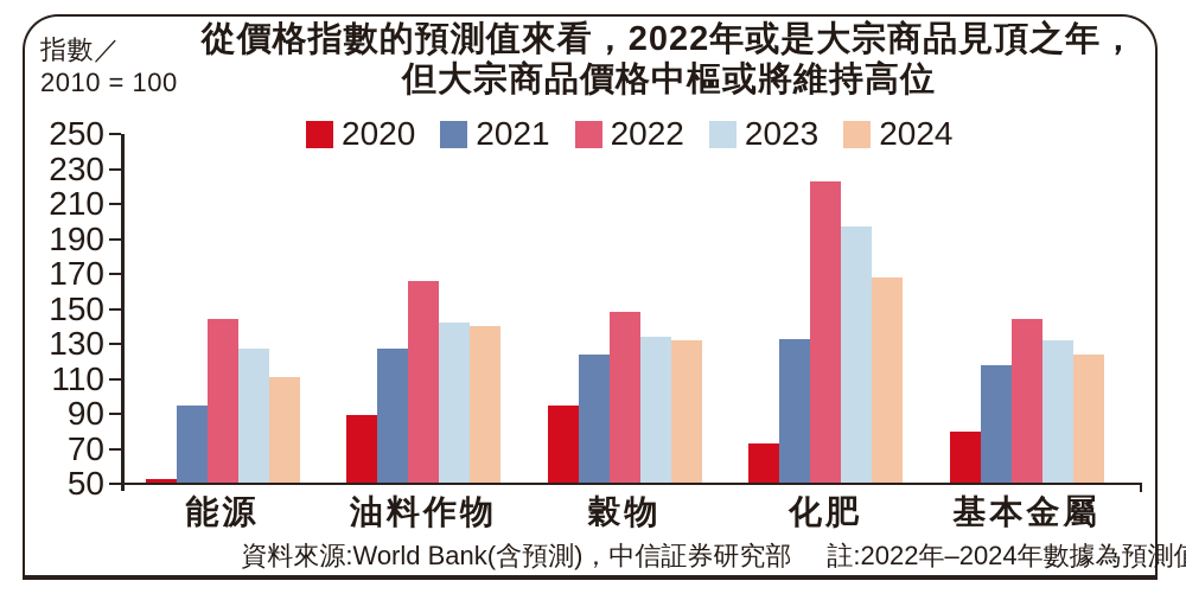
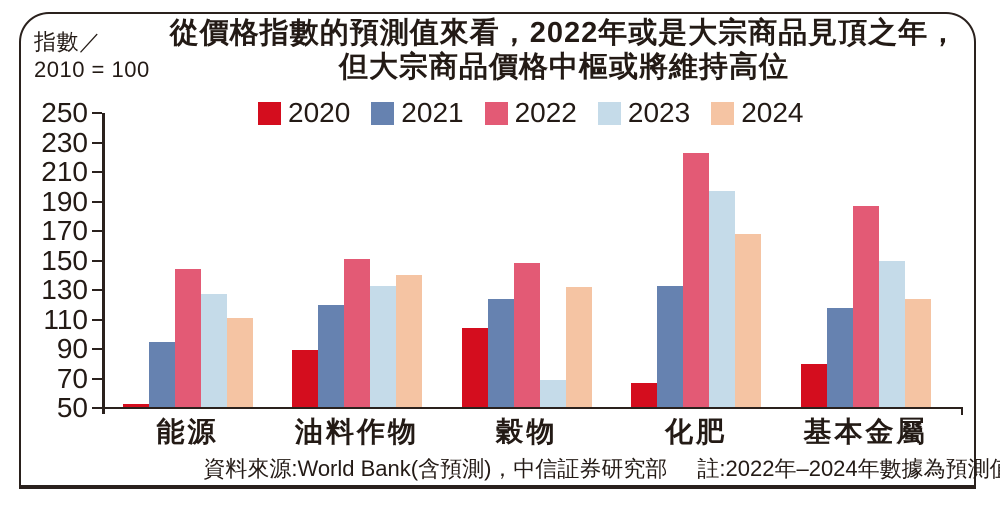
2021/油料作物: 127 -> 120
2022/油料作物: 166 -> 151
2023/油料作物: 142 -> 133
2020/穀物: 95 -> 104
2023/穀物: 134 -> 69
2020/化肥: 73 -> 67
2022/基本金屬: 144 -> 187
2023/基本金屬: 132 -> 150
